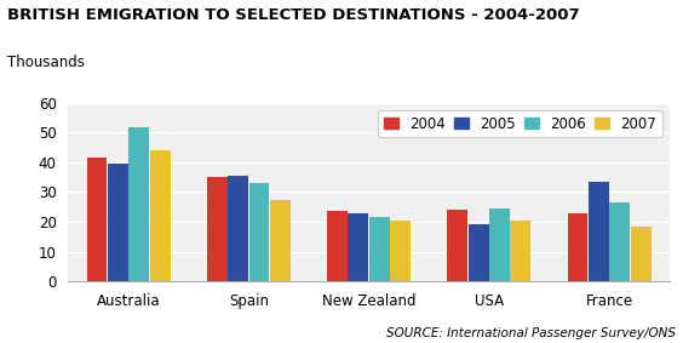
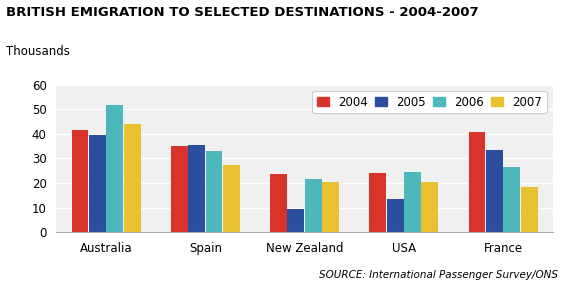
2005/New Zealand: 23.0 -> 9.5
2005/USA: 19.0 -> 13.5
2004/France: 23.0 -> 41.0
